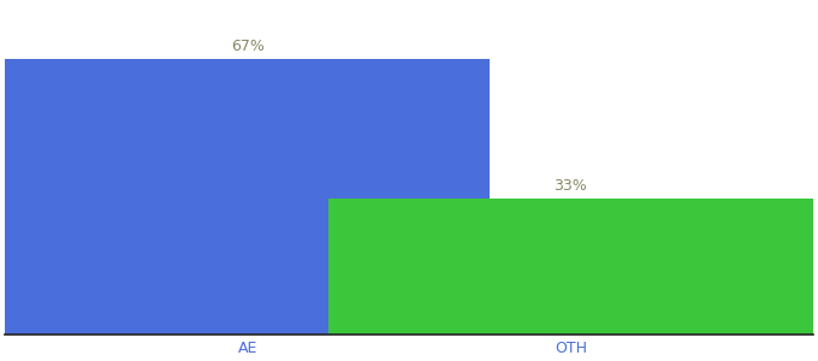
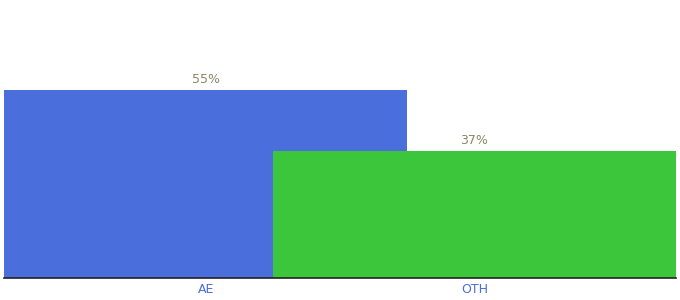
AE: 67% -> 55%
OTH: 33% -> 37%
